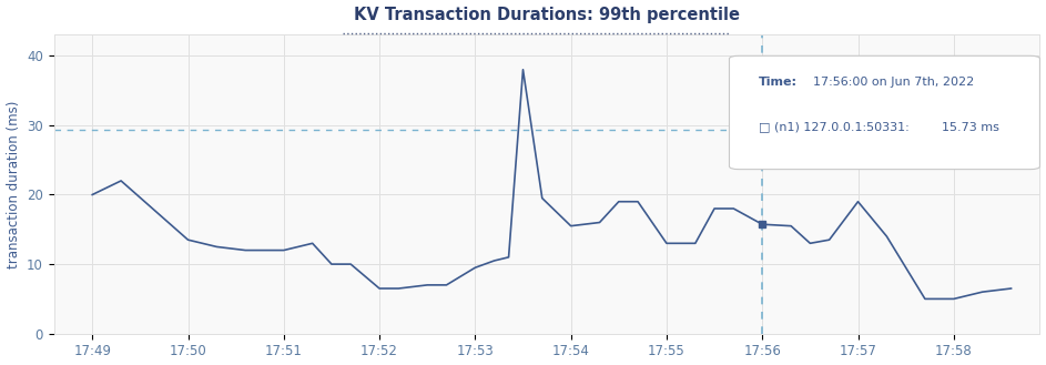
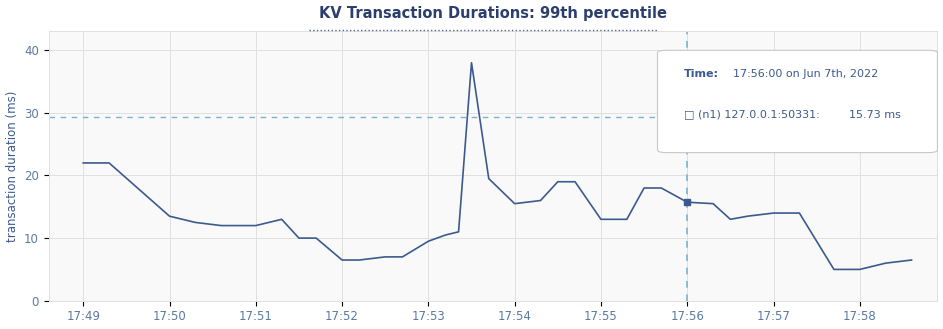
17:49: 20.0 -> 22.0
17:57: 19.0 -> 14.0
